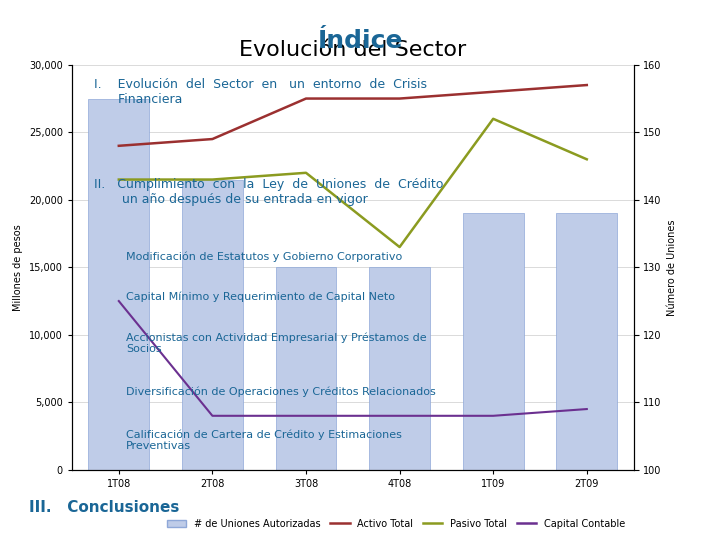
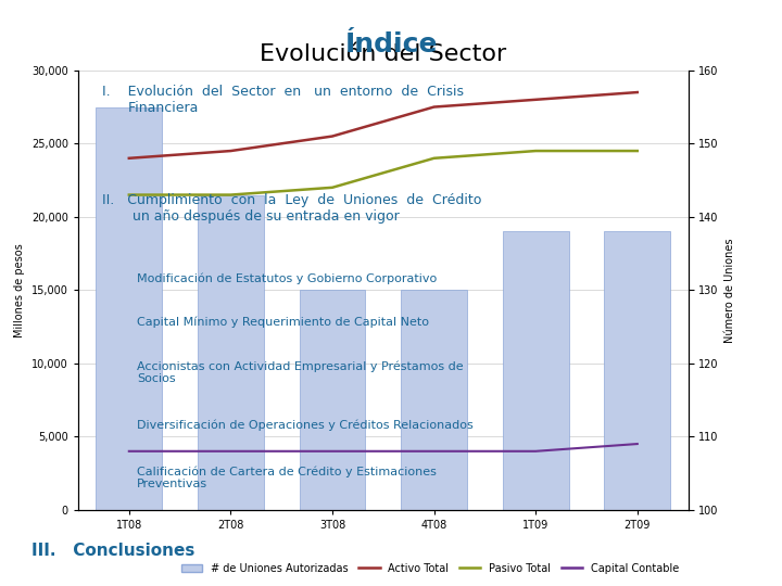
Capital Contable/1T08: 125 -> 108
Activo Total/3T08: 155 -> 151
Pasivo Total/4T08: 133 -> 148
Pasivo Total/1T09: 152 -> 149
Pasivo Total/2T09: 146 -> 149
